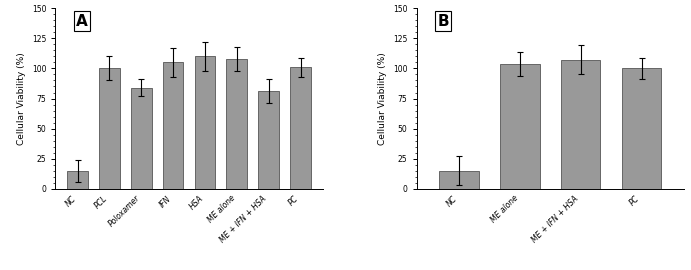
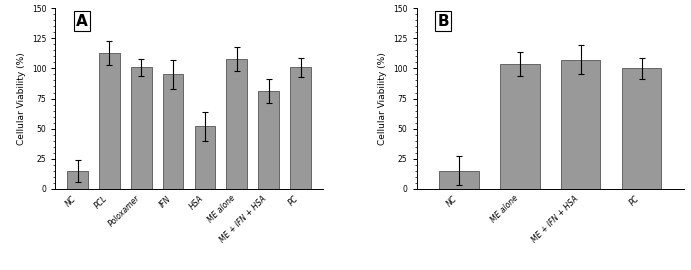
PCL: 100 -> 113
Poloxamer: 84 -> 101
IFN: 105 -> 95
HSA: 110 -> 52
